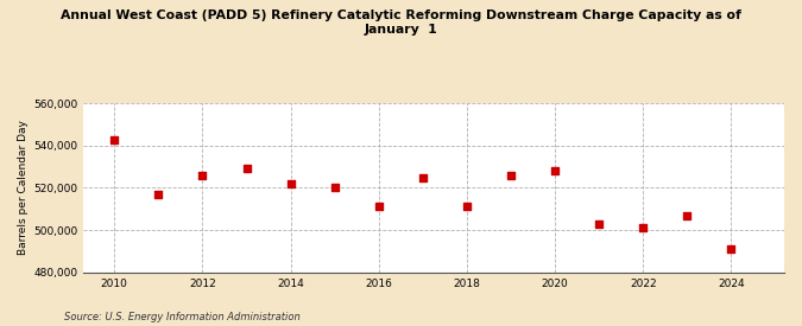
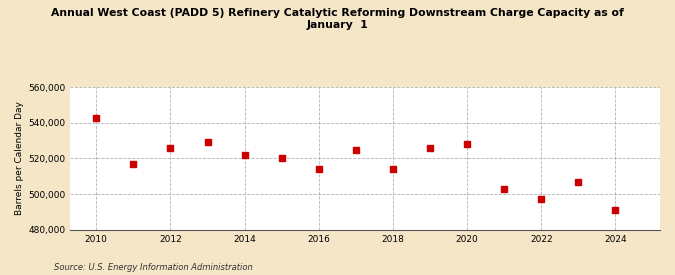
2016: 511,000 -> 514,000
2018: 511,000 -> 514,000
2022: 501,000 -> 497,000
